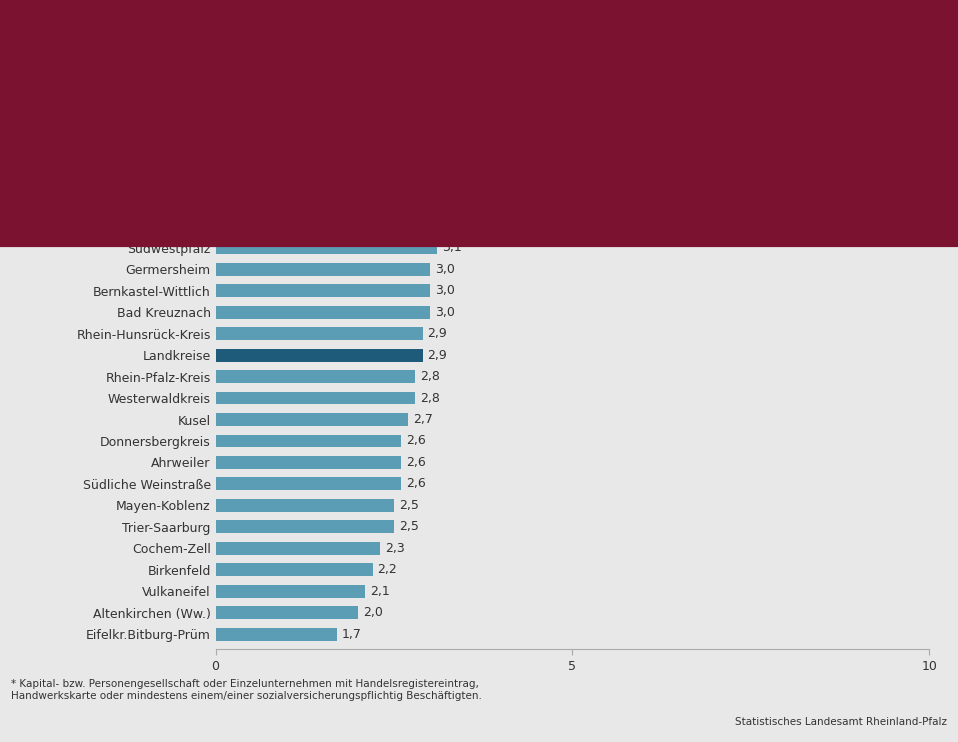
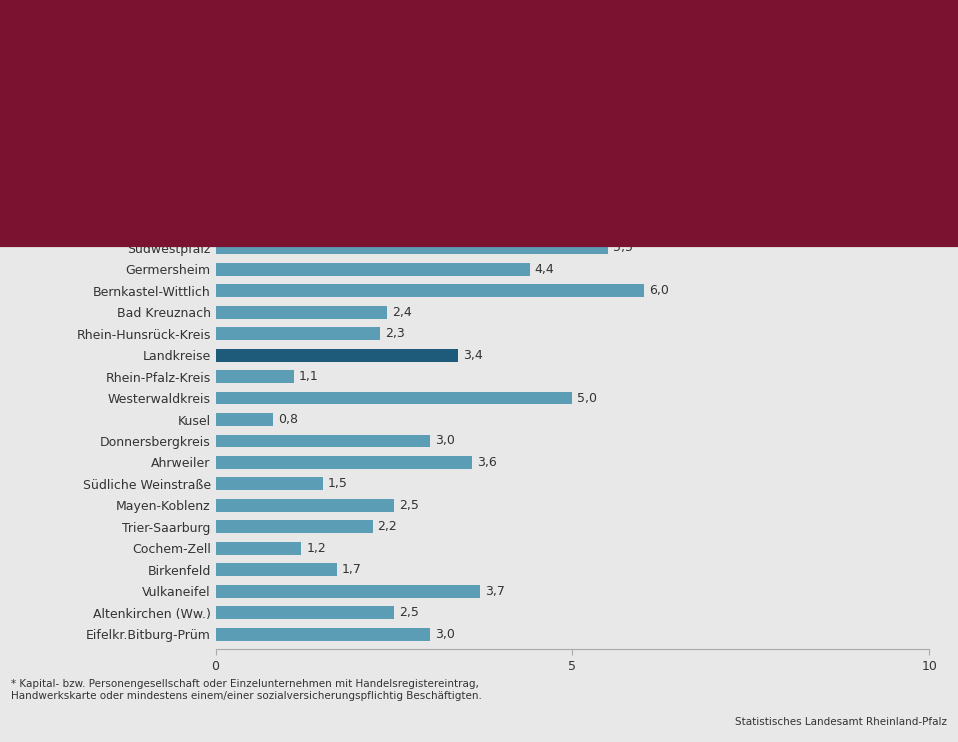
Südwestpfalz: 3,1 -> 5,5
Germersheim: 3,0 -> 4,4
Bernkastel-Wittlich: 3,0 -> 6,0
Bad Kreuznach: 3,0 -> 2,4
Rhein-Hunsrück-Kreis: 2,9 -> 2,3
Landkreise: 2,9 -> 3,4
Rhein-Pfalz-Kreis: 2,8 -> 1,1
Westerwaldkreis: 2,8 -> 5,0
Kusel: 2,7 -> 0,8
Donnersbergkreis: 2,6 -> 3,0
Ahrweiler: 2,6 -> 3,6
Südliche Weinstraße: 2,6 -> 1,5
Trier-Saarburg: 2,5 -> 2,2
Cochem-Zell: 2,3 -> 1,2
Birkenfeld: 2,2 -> 1,7
Vulkaneifel: 2,1 -> 3,7
Altenkirchen (Ww.): 2,0 -> 2,5
Eifelkr.Bitburg-Prüm: 1,7 -> 3,0
